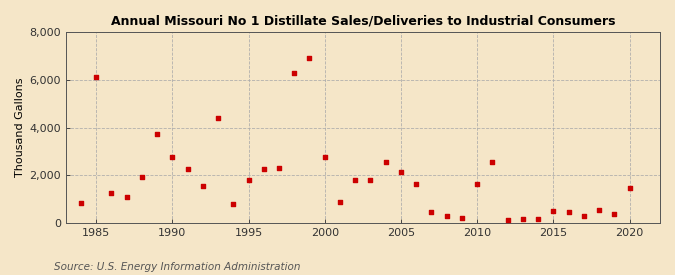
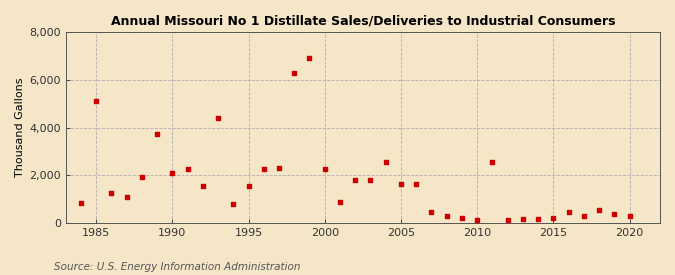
1985: 6,100 -> 5,100
1990: 2,750 -> 2,100
1995: 1,800 -> 1,550
2000: 2,750 -> 2,250
2005: 2,150 -> 1,650
2010: 1,650 -> 150
2015: 500 -> 200
2020: 1,450 -> 300
